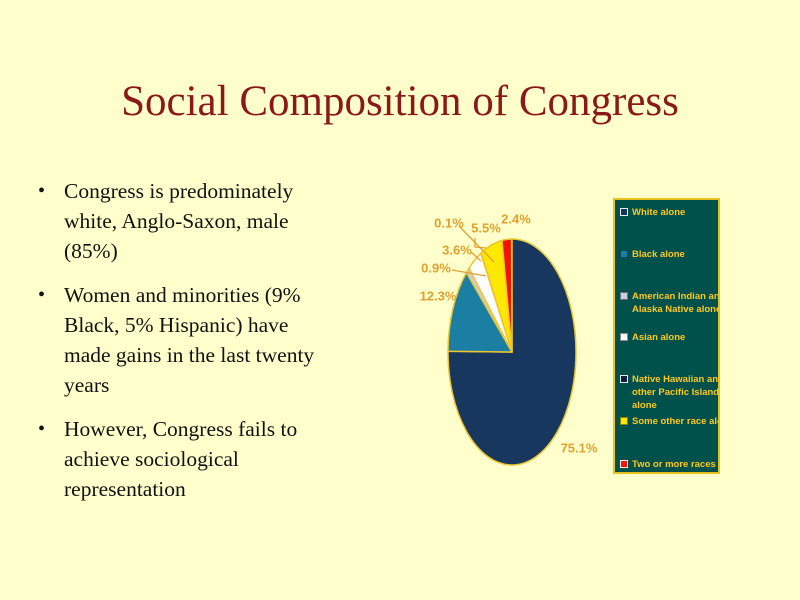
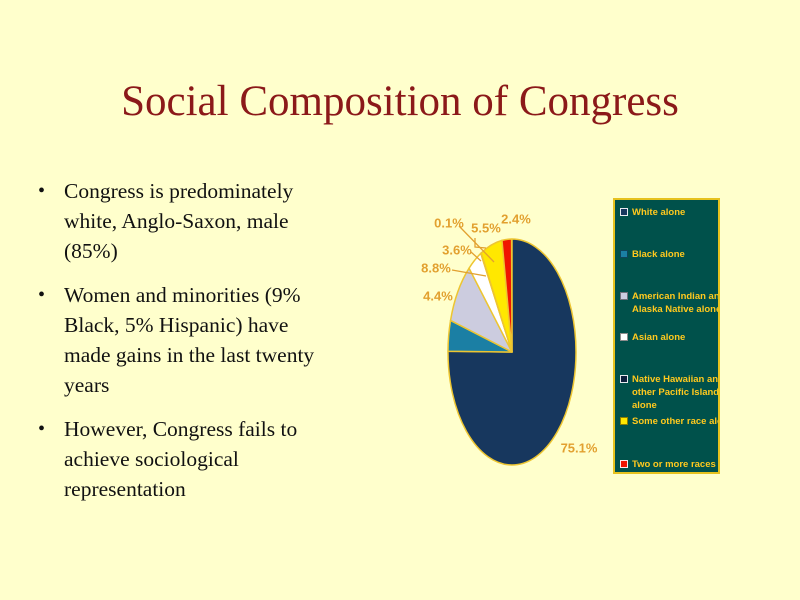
Black alone: 12.3% -> 4.4%
American Indian and Alaska Native alone: 0.9% -> 8.8%
